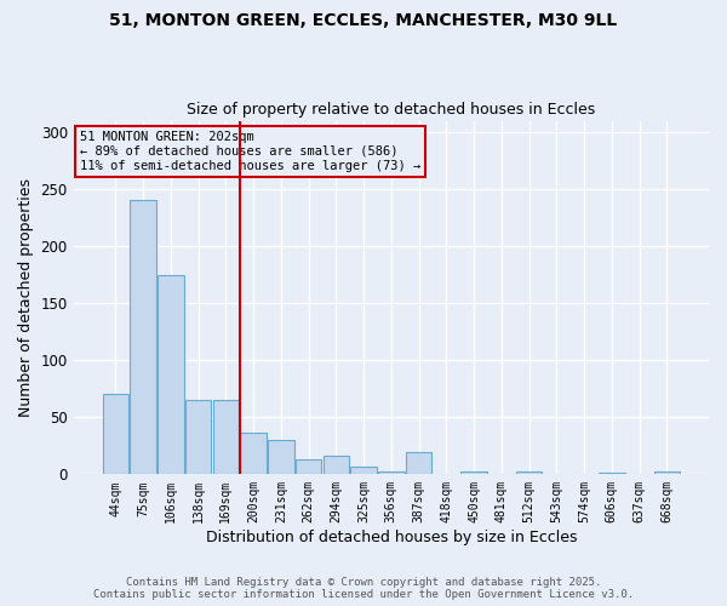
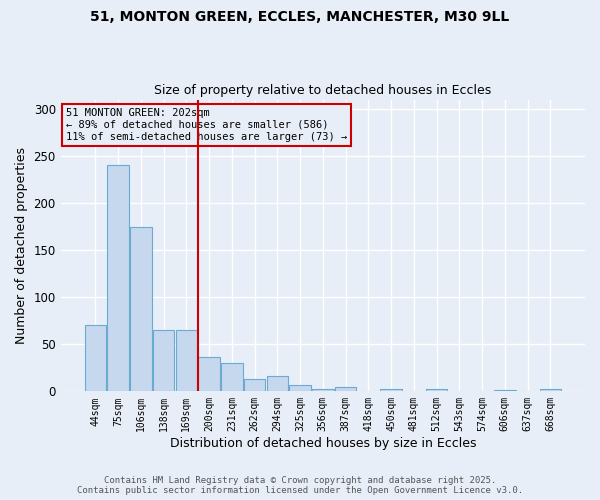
387sqm: 20 -> 5
